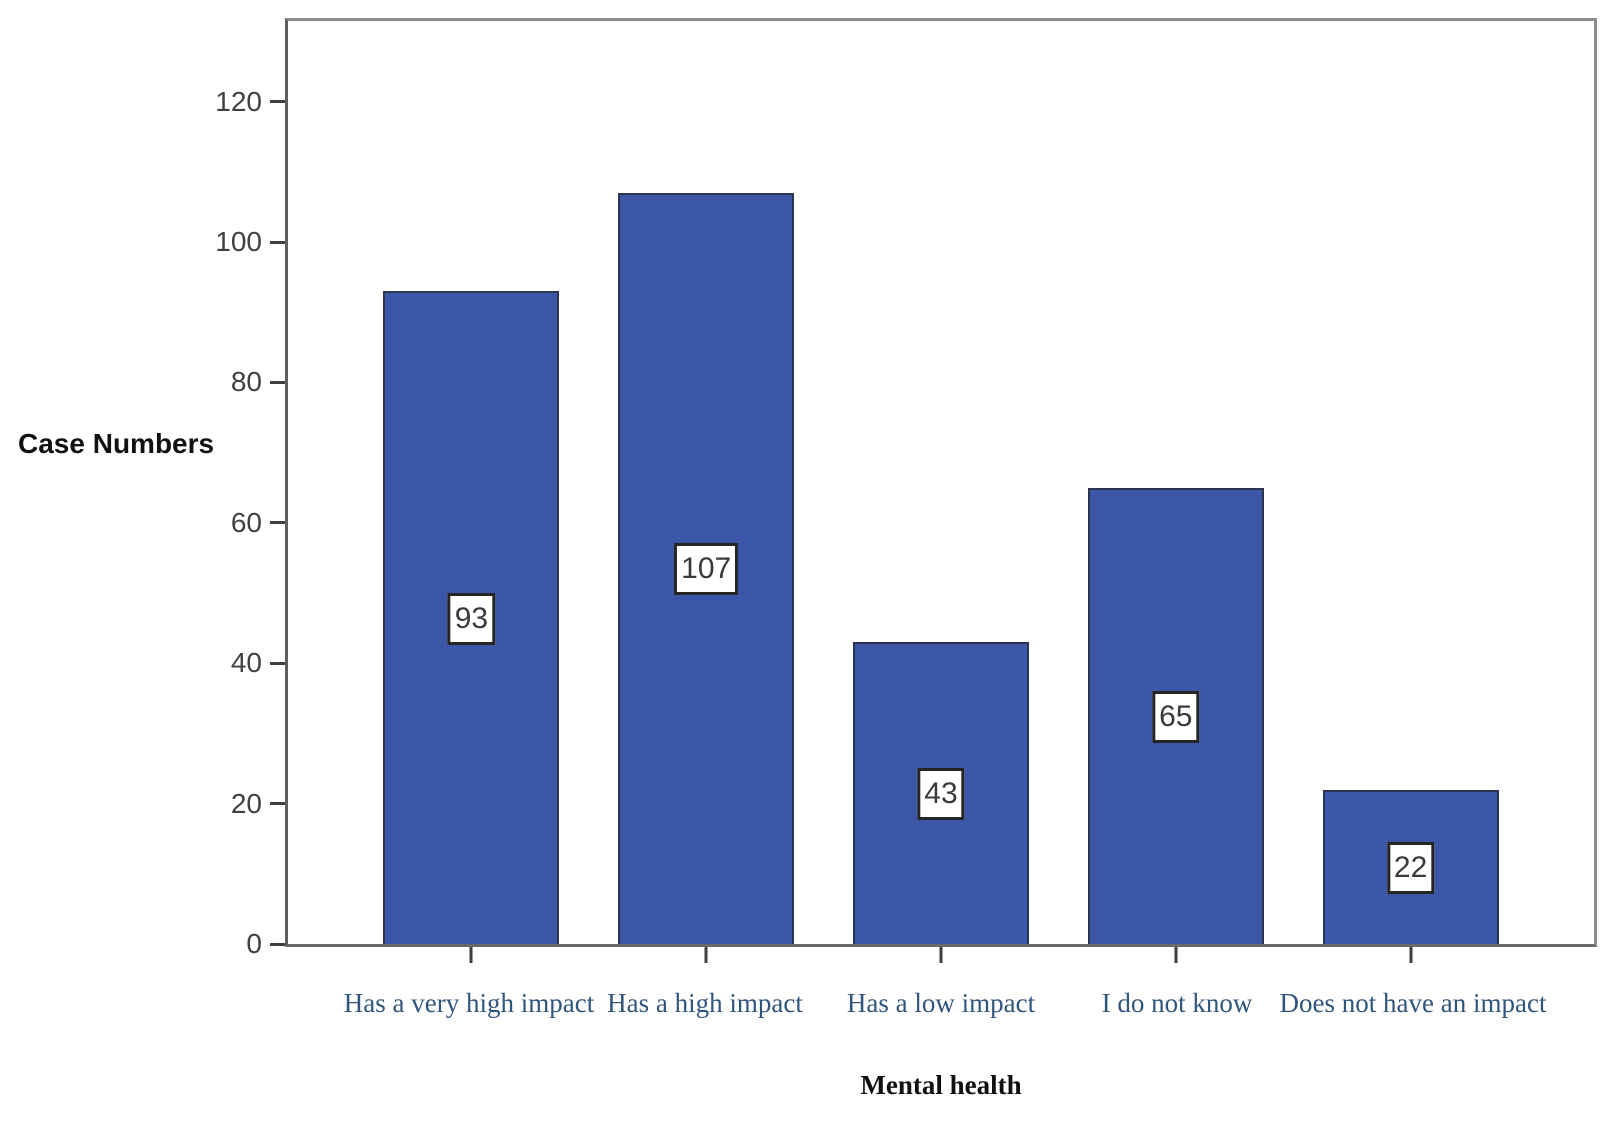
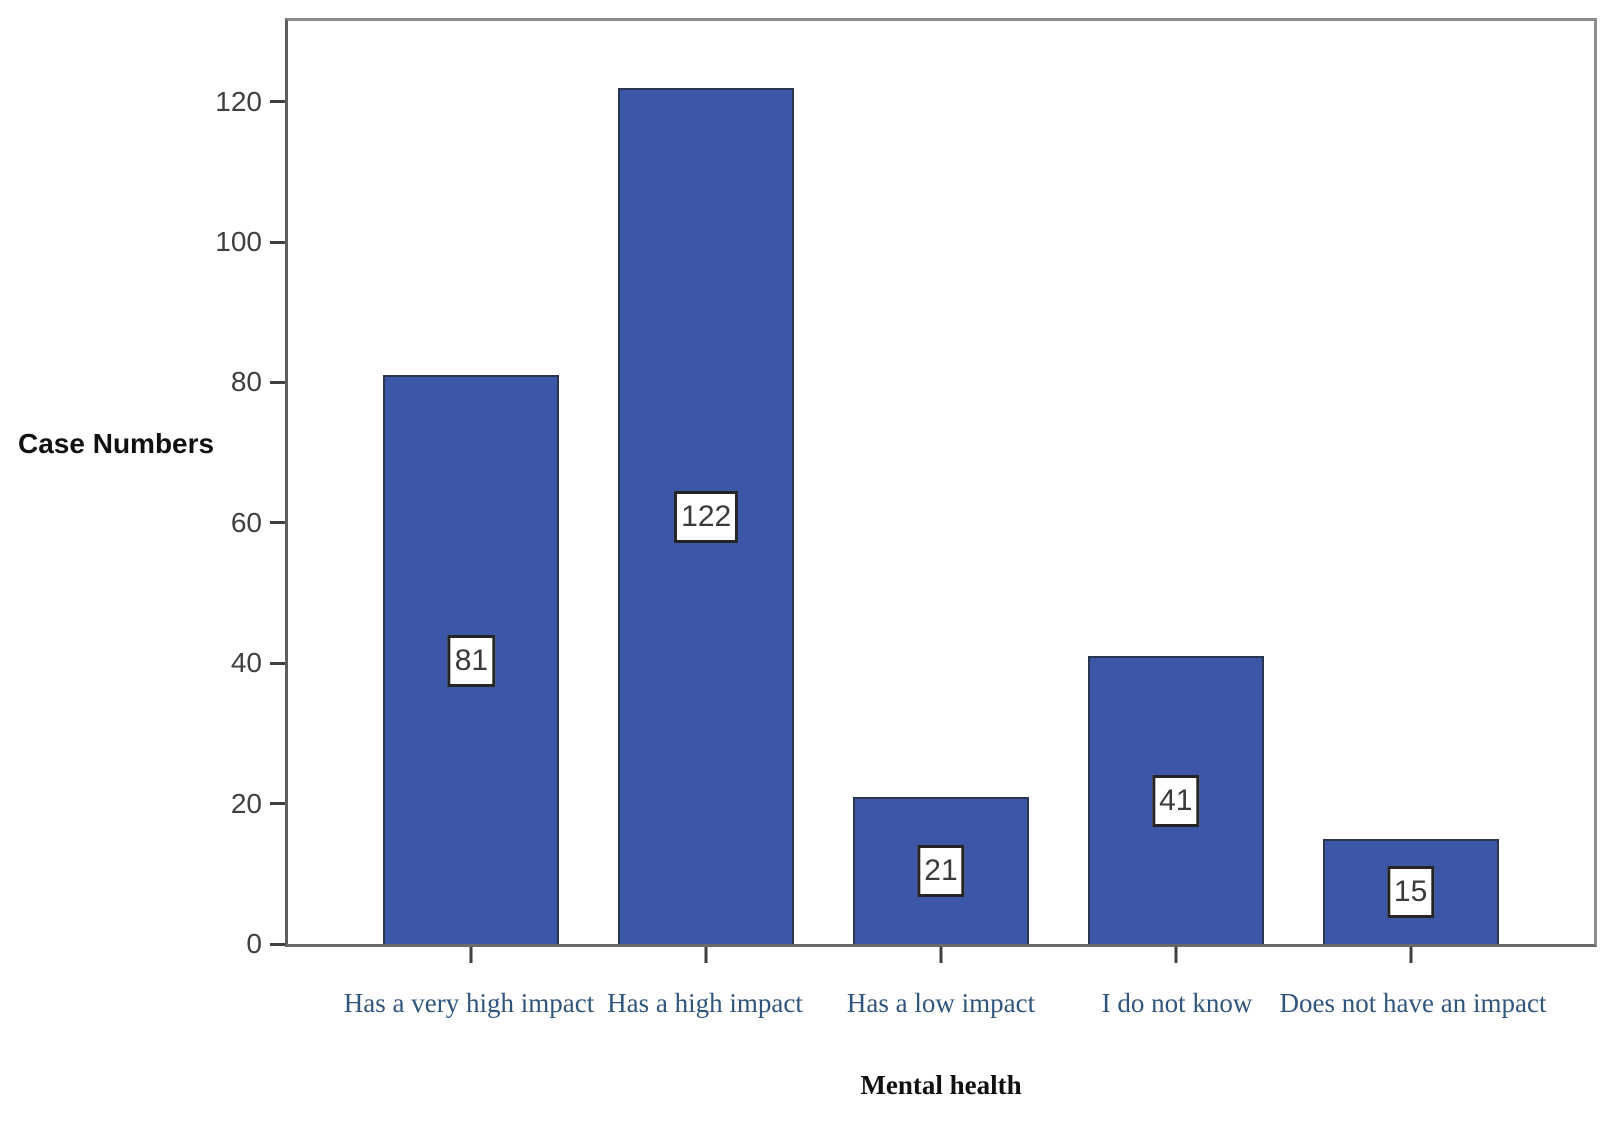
Has a very high impact: 93 -> 81
Has a high impact: 107 -> 122
Has a low impact: 43 -> 21
I do not know: 65 -> 41
Does not have an impact: 22 -> 15
